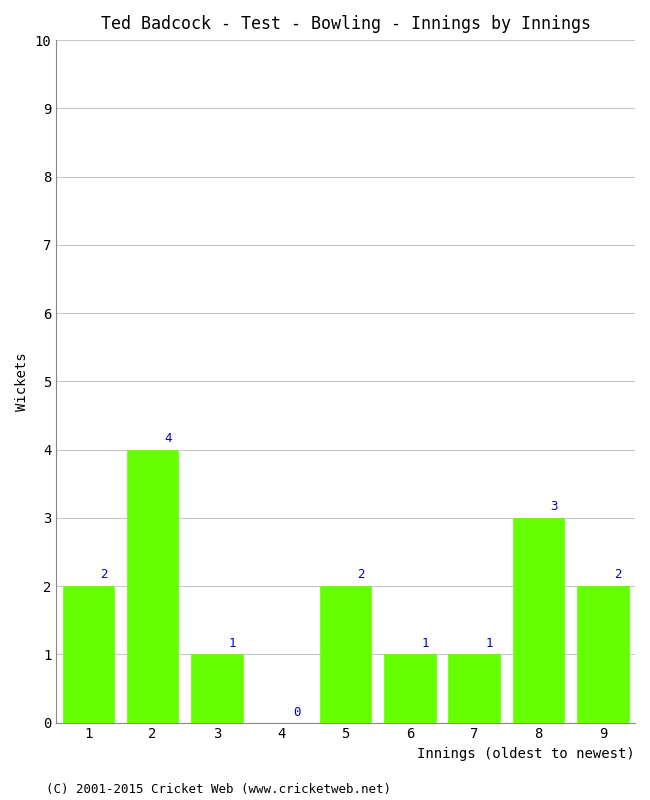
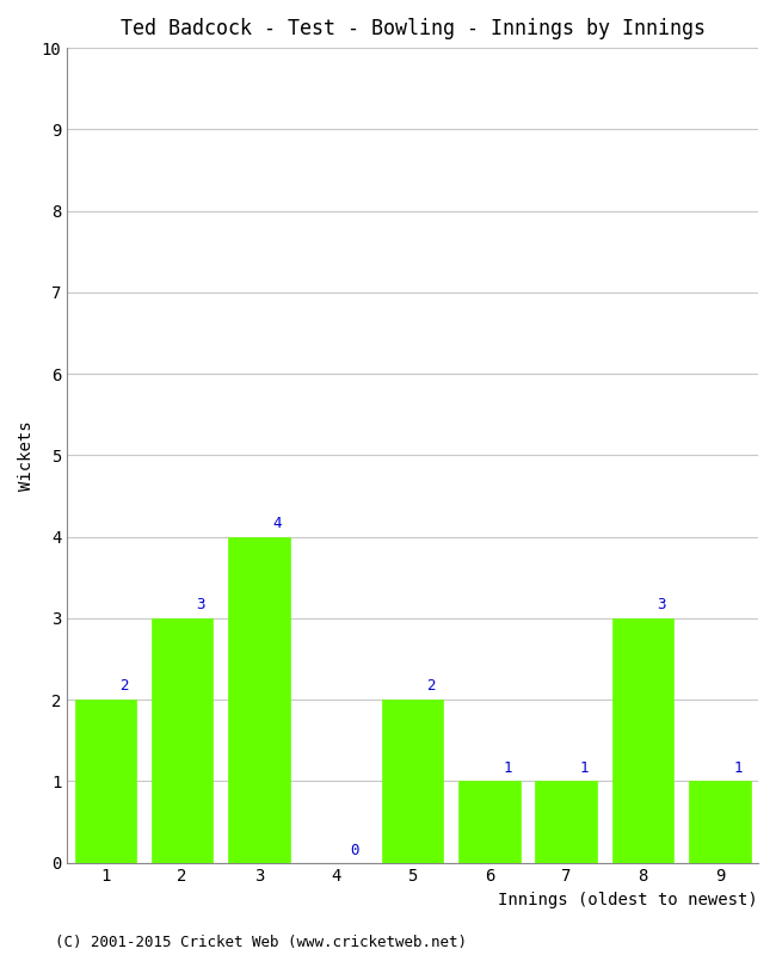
2: 4 -> 3
3: 1 -> 4
9: 2 -> 1
